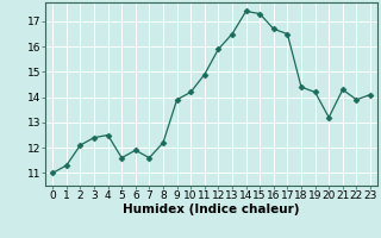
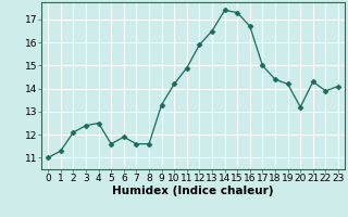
8: 12.2 -> 11.6
9: 13.9 -> 13.3
17: 16.5 -> 15.0
